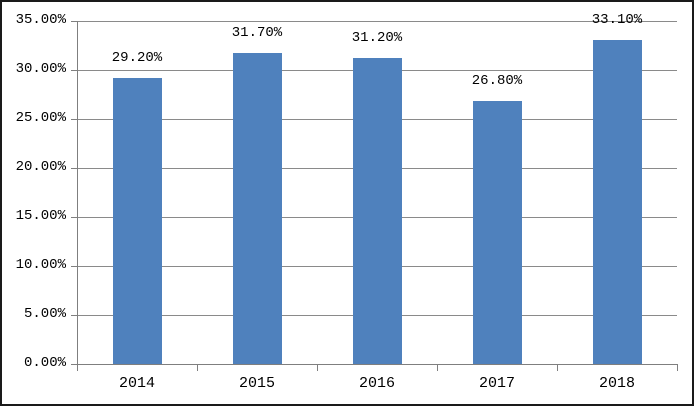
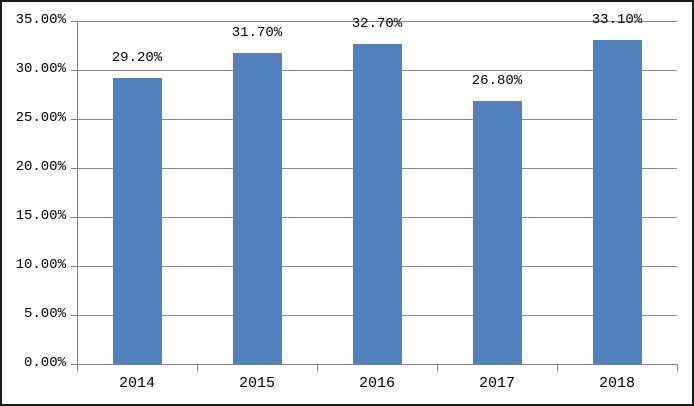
2016: 31.20% -> 32.70%
